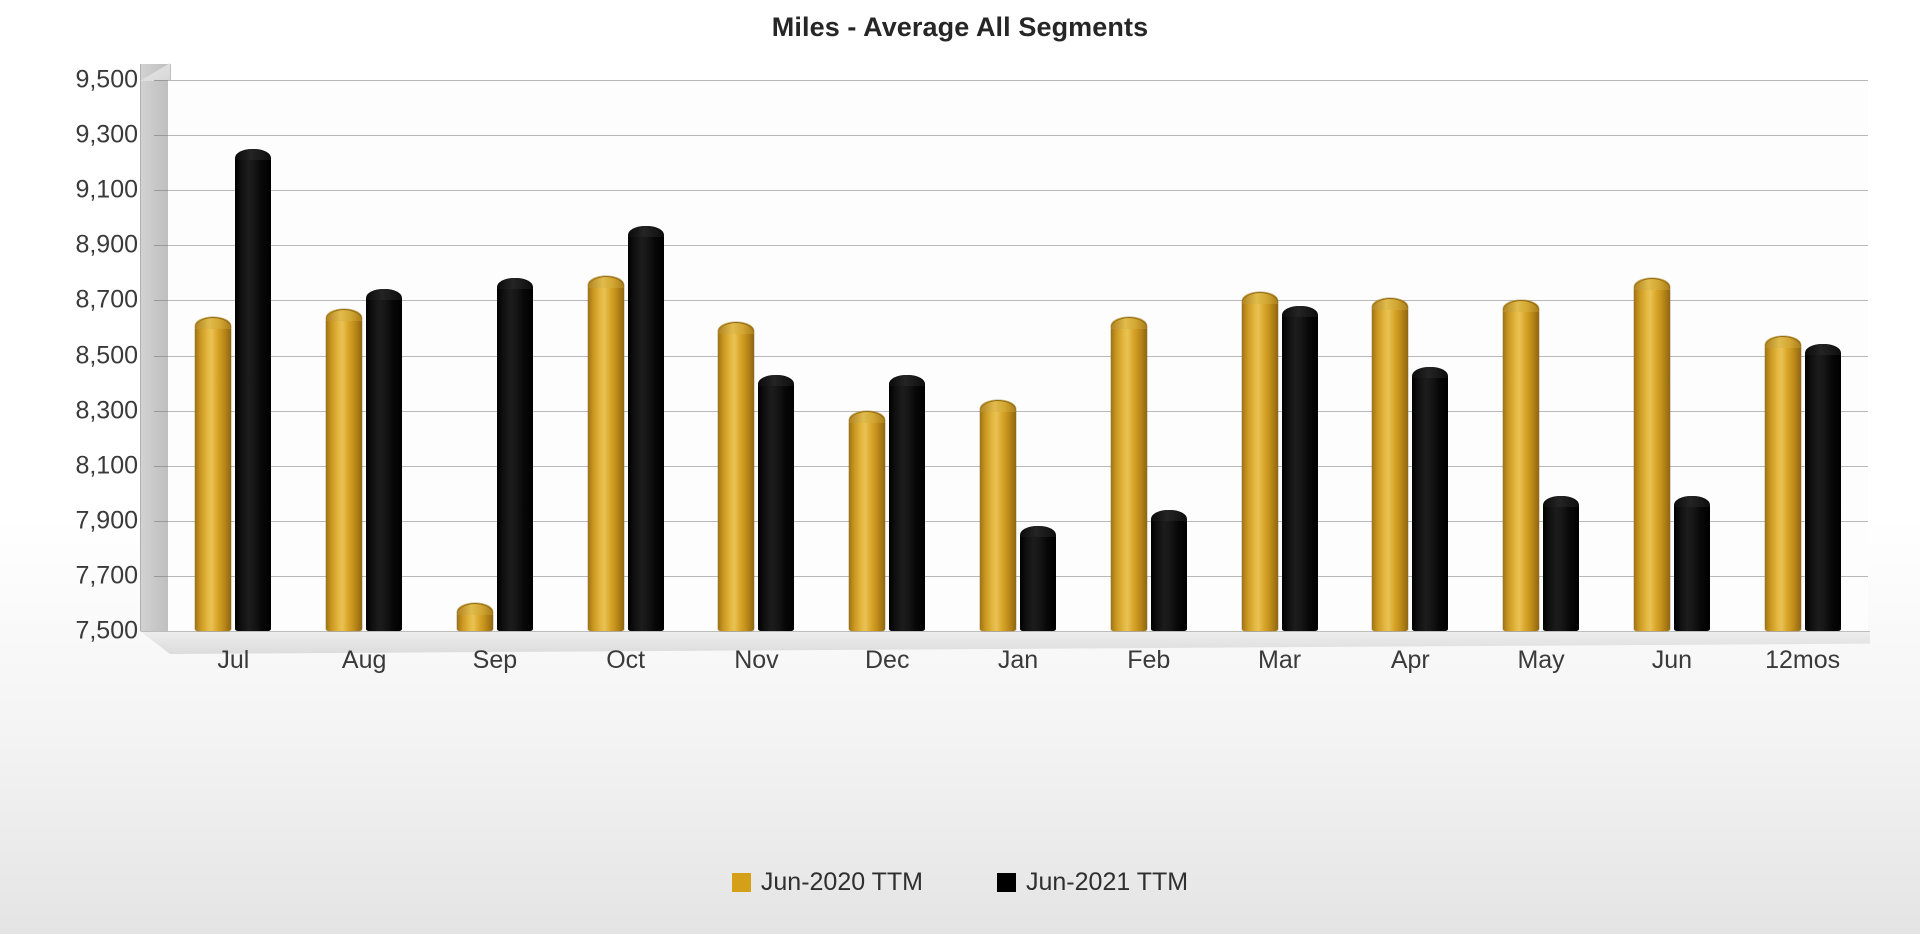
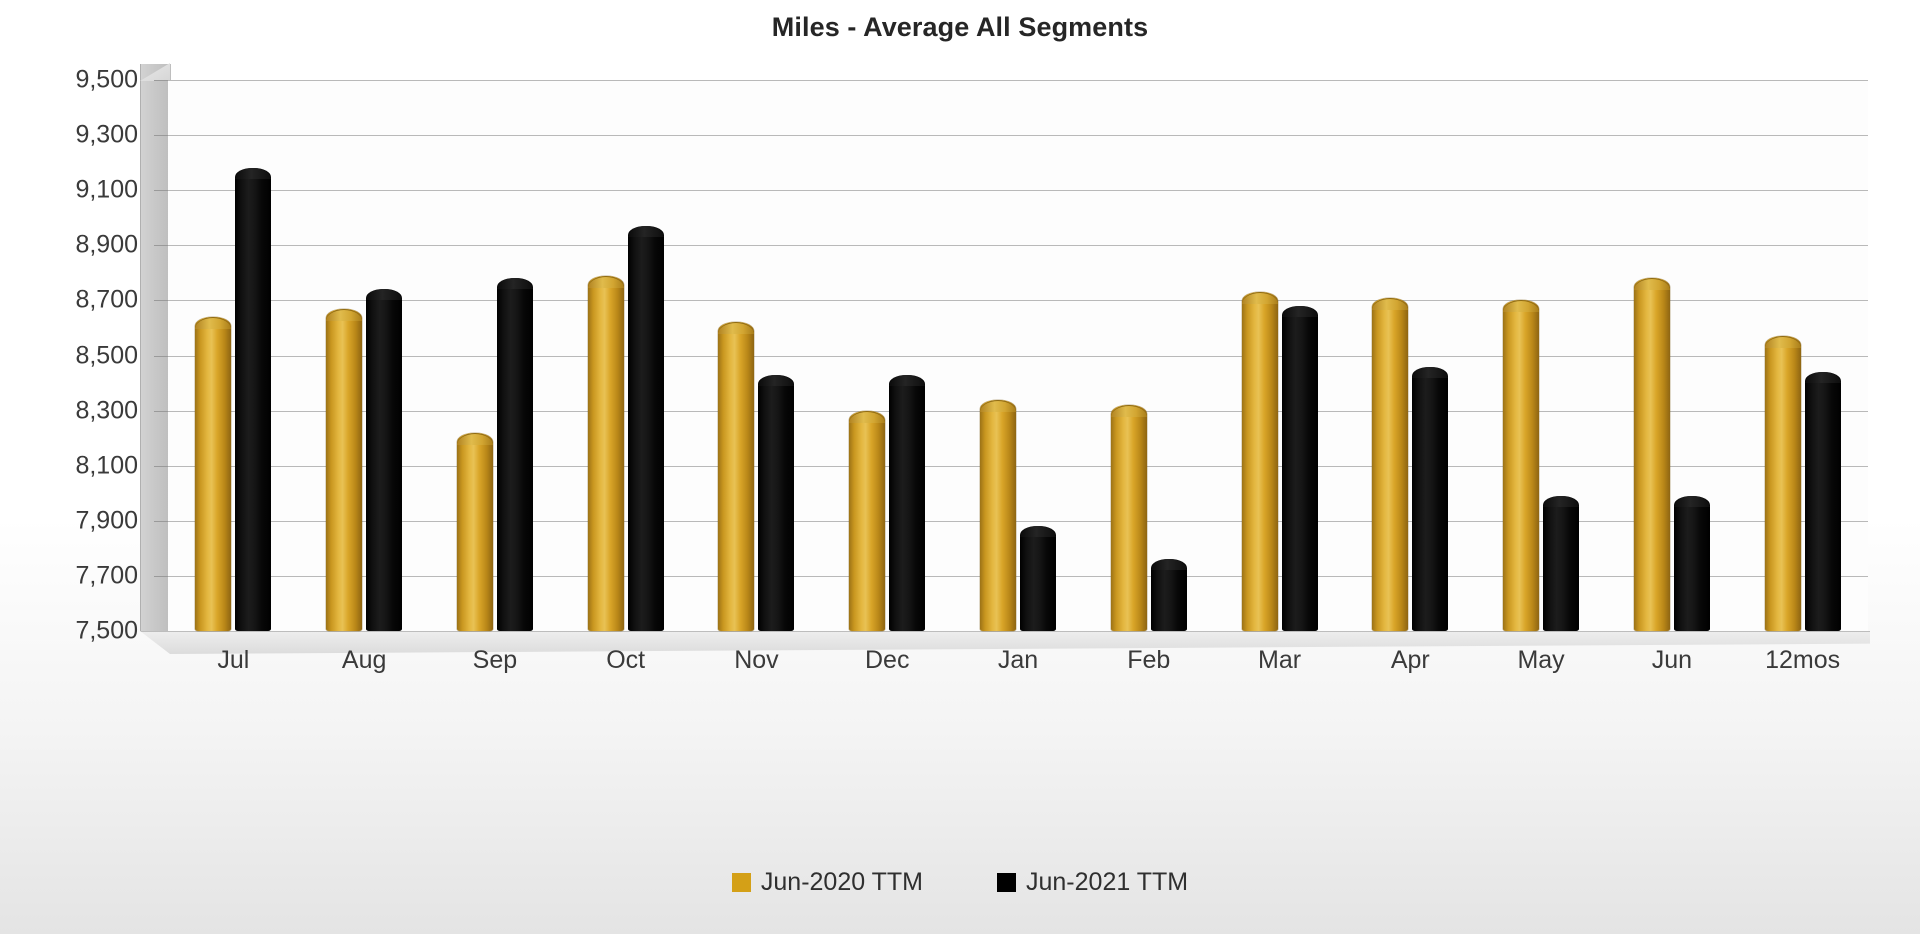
Jun-2021 TTM/Jul: 9250 -> 9180
Jun-2020 TTM/Sep: 7600 -> 8220
Jun-2020 TTM/Feb: 8640 -> 8320
Jun-2021 TTM/Feb: 7940 -> 7760
Jun-2021 TTM/12mos: 8540 -> 8440
